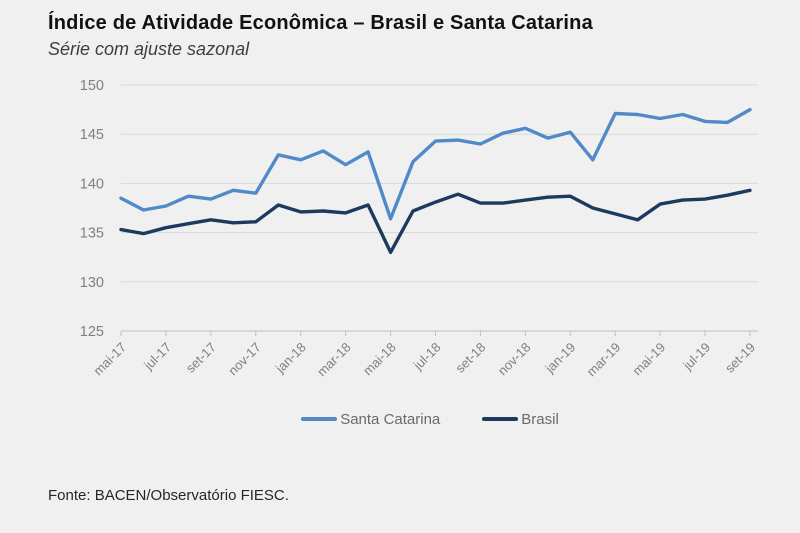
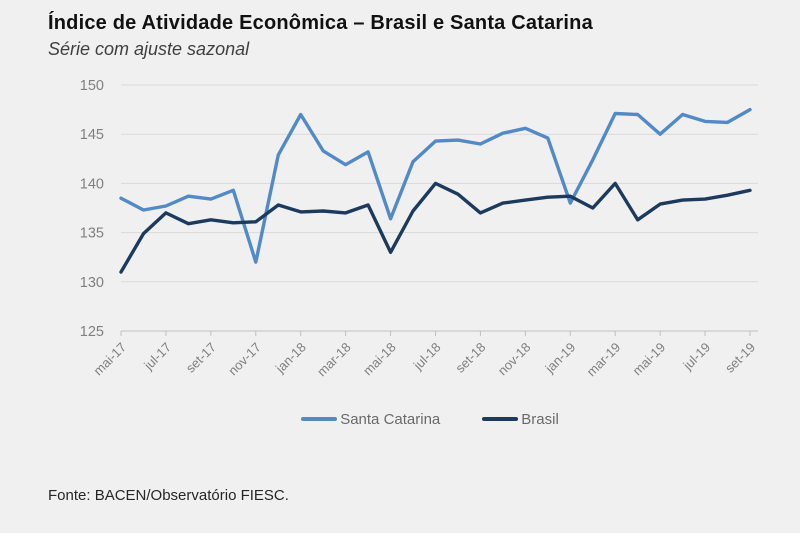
Brasil/mai-17: 135 -> 131
Brasil/jul-17: 136 -> 137
Santa Catarina/nov-17: 139 -> 132
Santa Catarina/jan-18: 142 -> 147
Brasil/jul-18: 138 -> 140
Brasil/set-18: 138 -> 137
Santa Catarina/jan-19: 145 -> 138
Brasil/mar-19: 137 -> 140
Santa Catarina/mai-19: 147 -> 145
